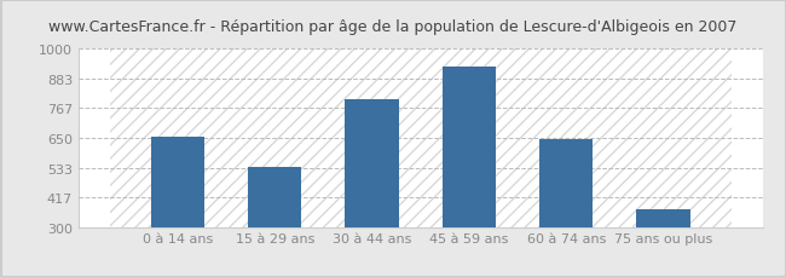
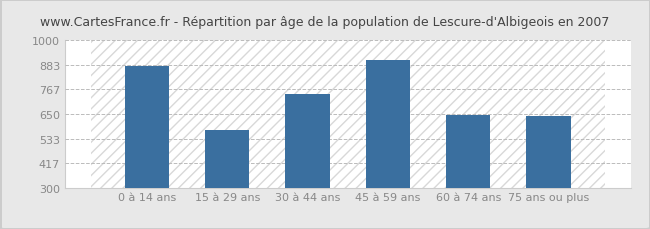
0 à 14 ans: 657 -> 880
15 à 29 ans: 537 -> 575
30 à 44 ans: 800 -> 745
45 à 59 ans: 930 -> 905
75 ans ou plus: 370 -> 640
